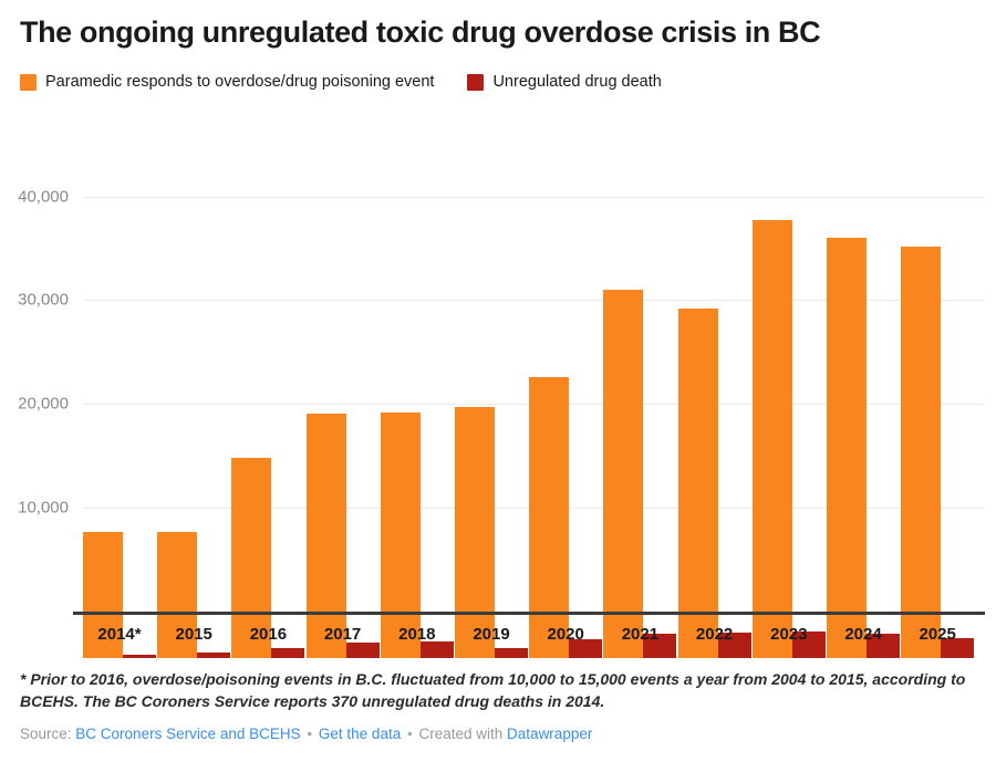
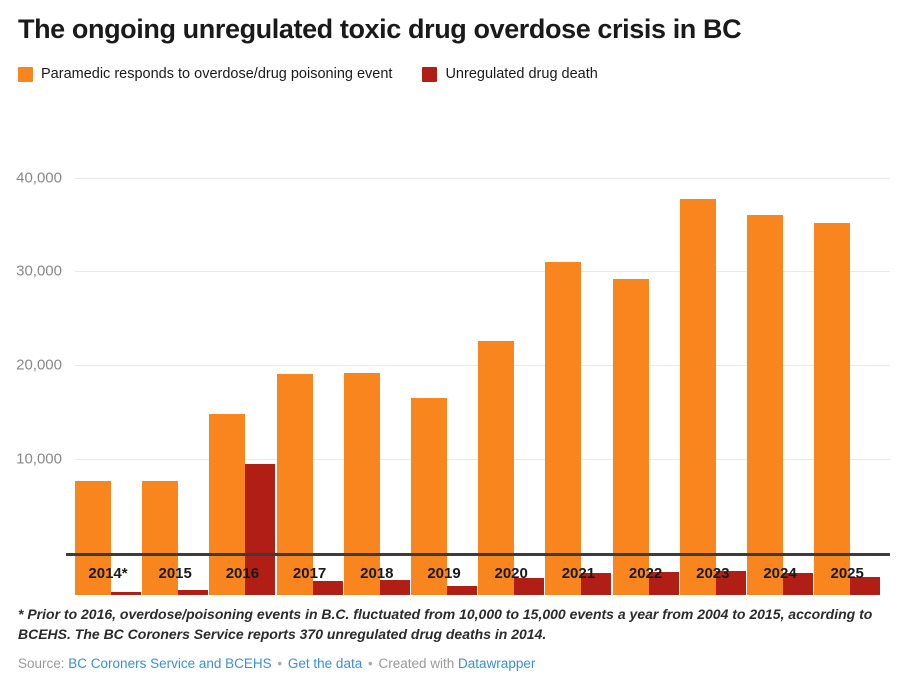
Unregulated drug death/2016: 1000 -> 14000
Paramedic responds to overdose/drug poisoning event/2019: 24000 -> 21000
